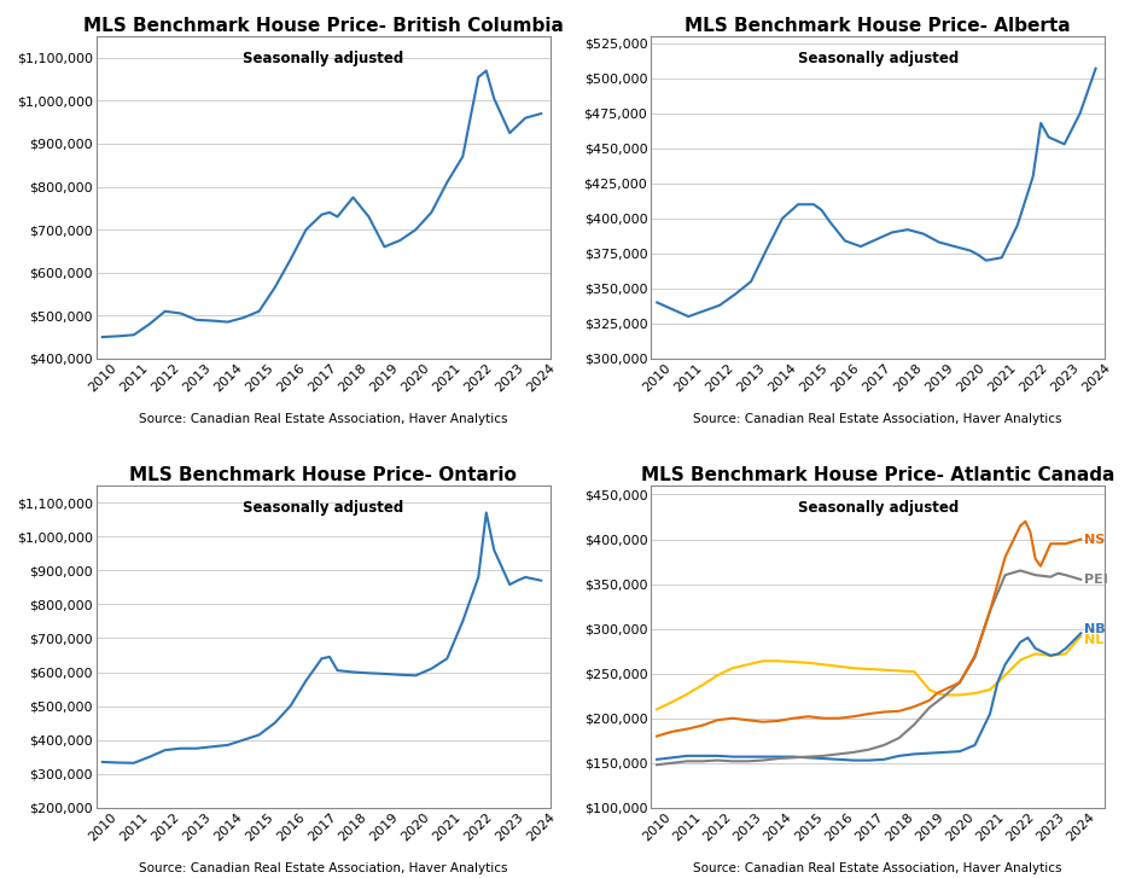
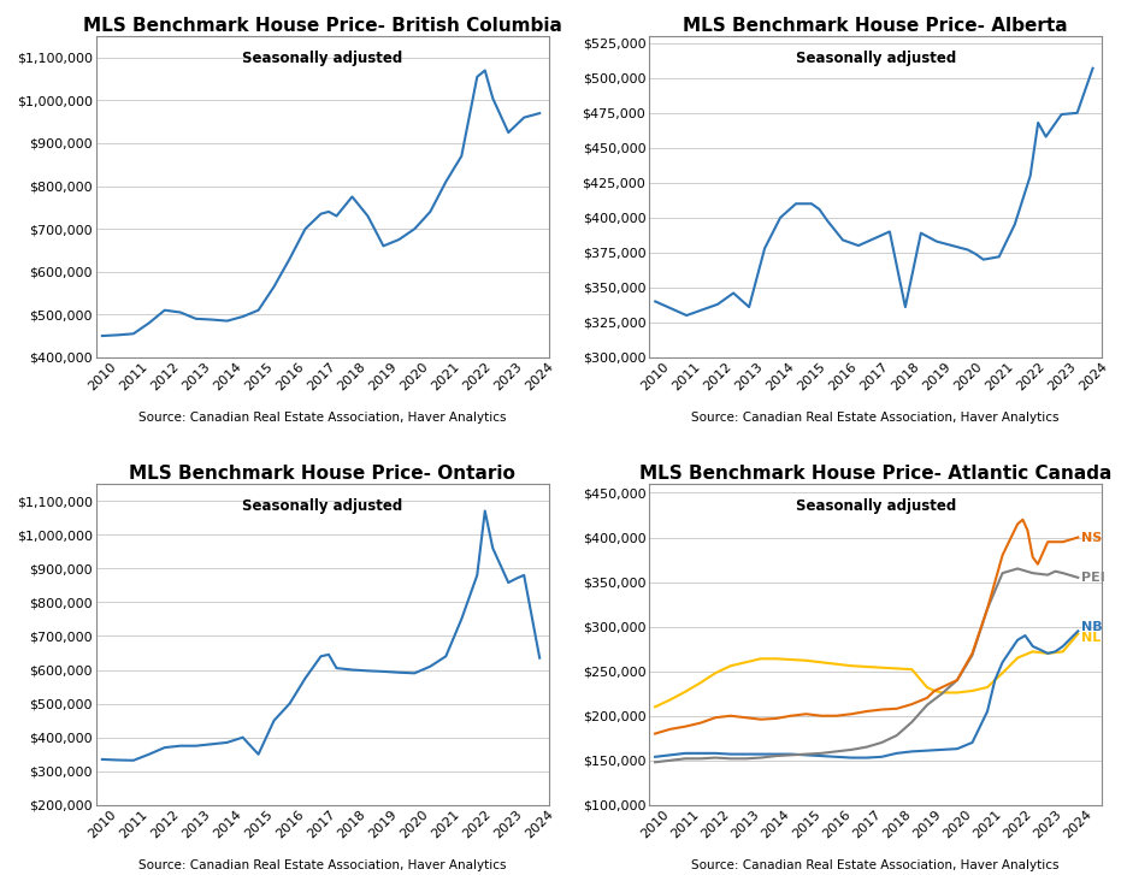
MLS Benchmark House Price- Alberta/2013: $355,000 -> $336,000
MLS Benchmark House Price- Alberta/2018: $392,000 -> $336,000
MLS Benchmark House Price- Alberta/2023: $453,000 -> $474,000
MLS Benchmark House Price- Ontario/2015: $415,000 -> $350,000
MLS Benchmark House Price- Ontario/2024: $870,000 -> $635,000
